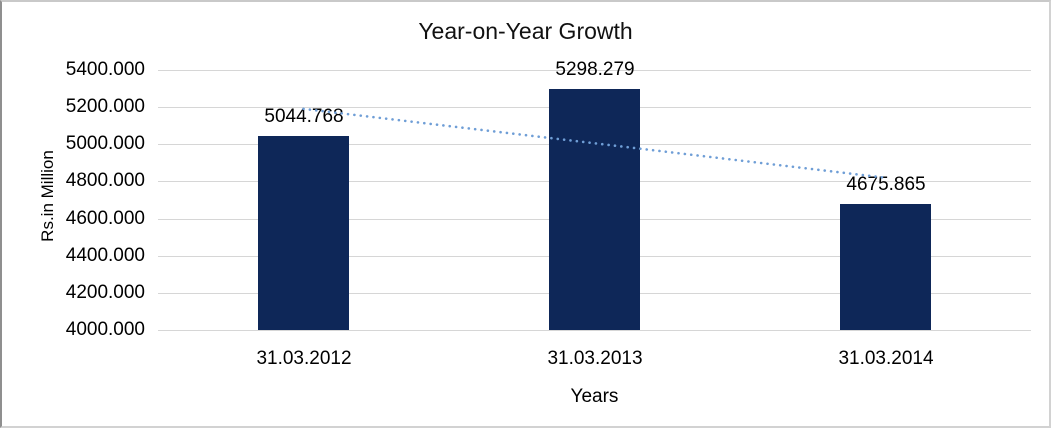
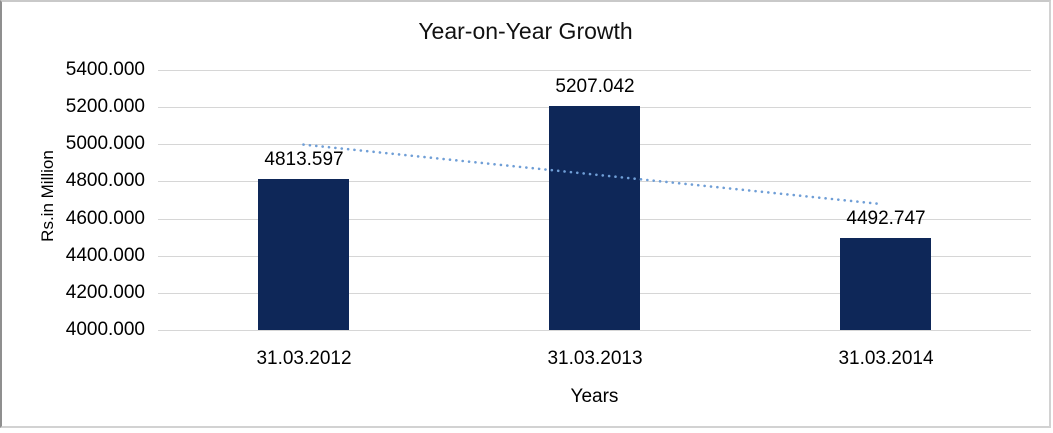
31.03.2012: 5044.768 -> 4813.597
31.03.2013: 5298.279 -> 5207.042
31.03.2014: 4675.865 -> 4492.747
